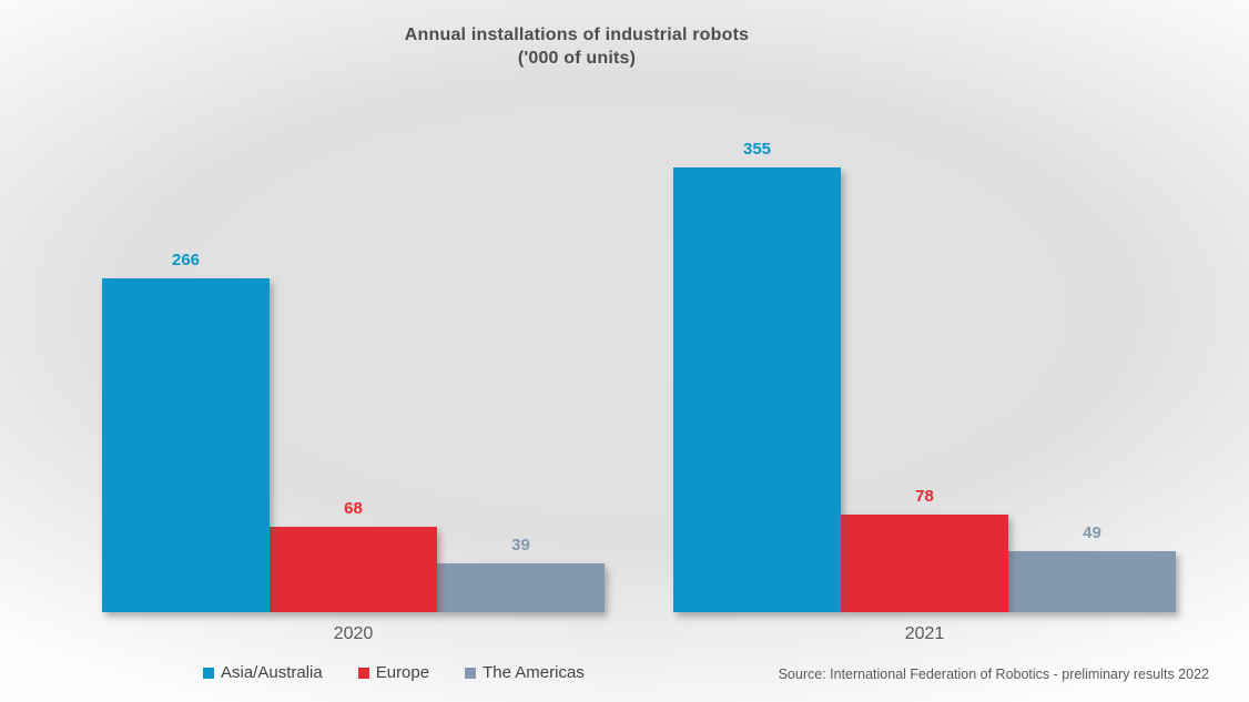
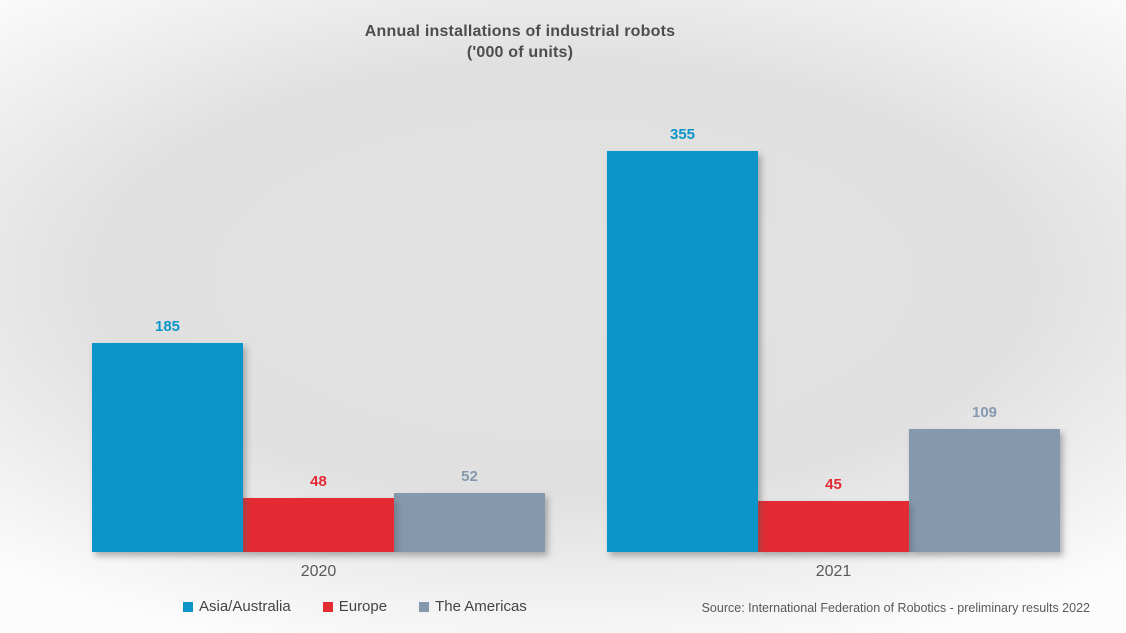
Asia/Australia/2020: 266 -> 185
Europe/2020: 68 -> 48
The Americas/2020: 39 -> 52
Europe/2021: 78 -> 45
The Americas/2021: 49 -> 109
